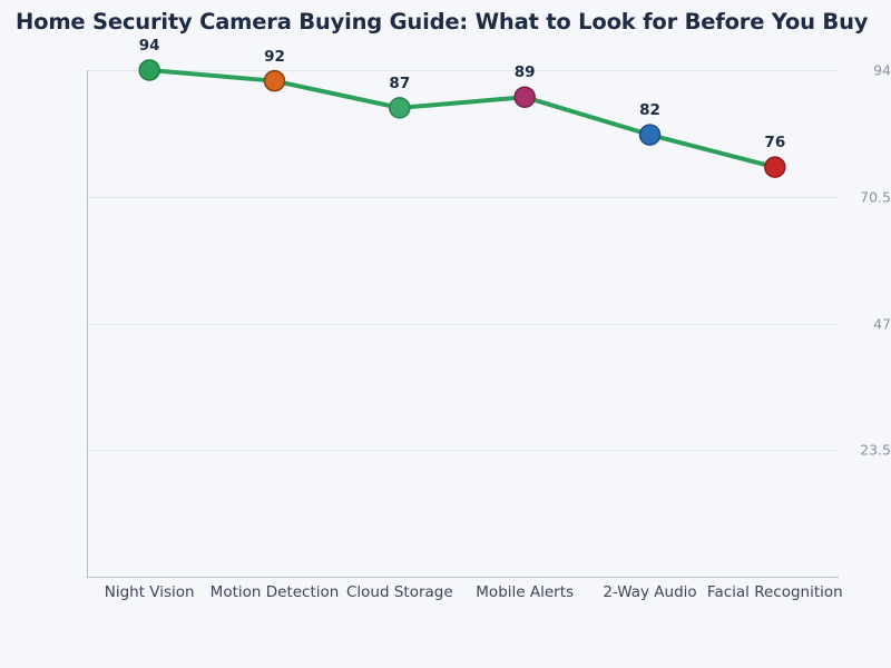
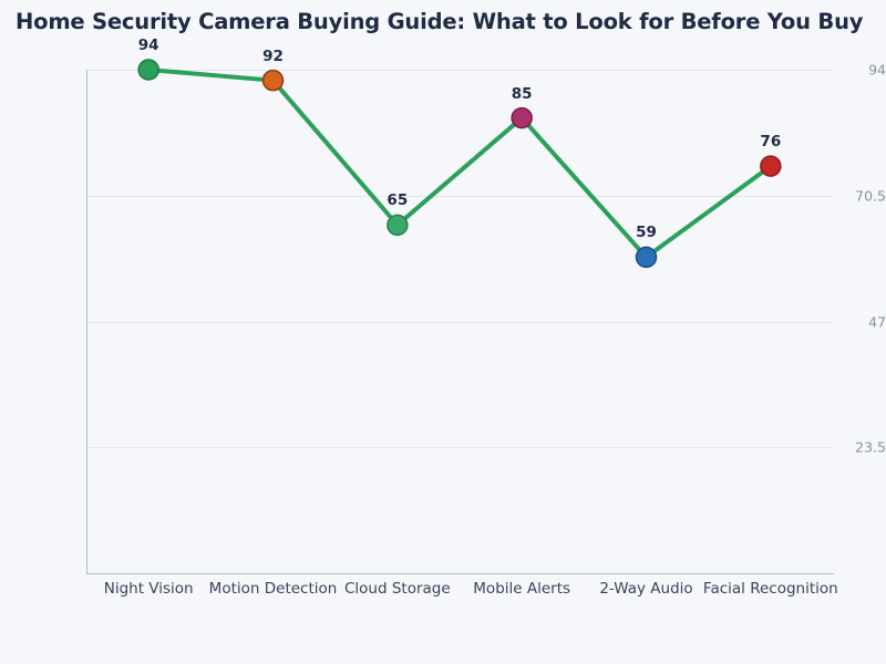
Cloud Storage: 87 -> 65
Mobile Alerts: 89 -> 85
2-Way Audio: 82 -> 59
